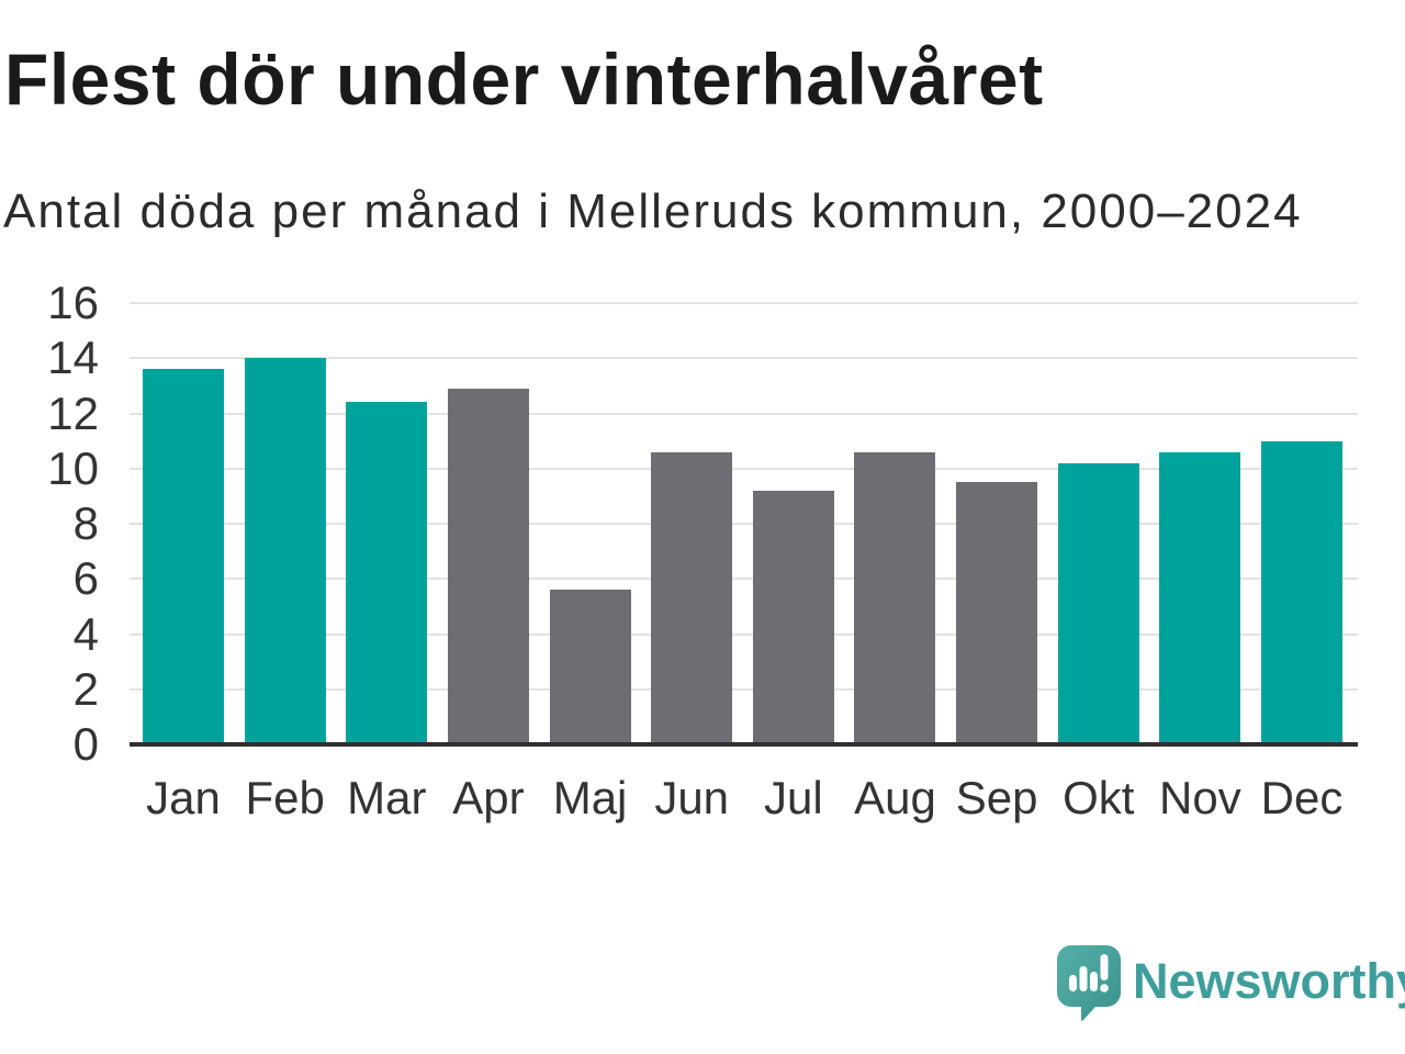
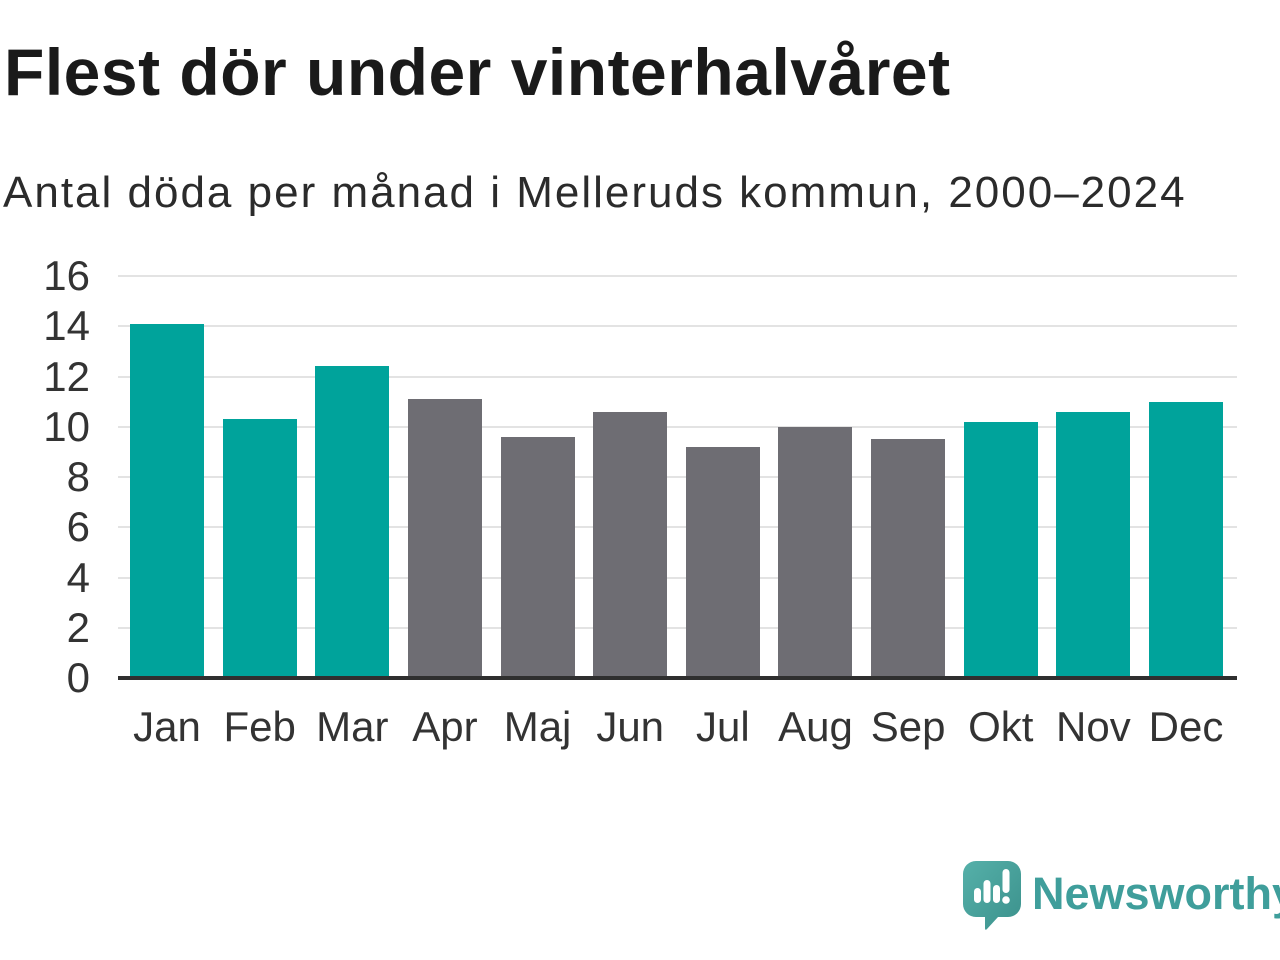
Jan: 13.6 -> 14.1
Feb: 14.0 -> 10.3
Apr: 12.9 -> 11.1
Maj: 5.6 -> 9.6
Aug: 10.6 -> 10.0
